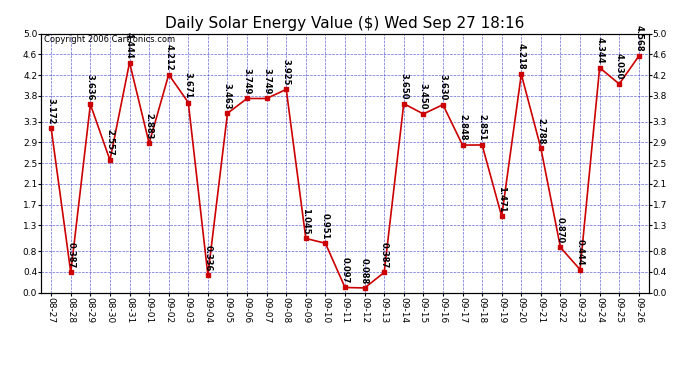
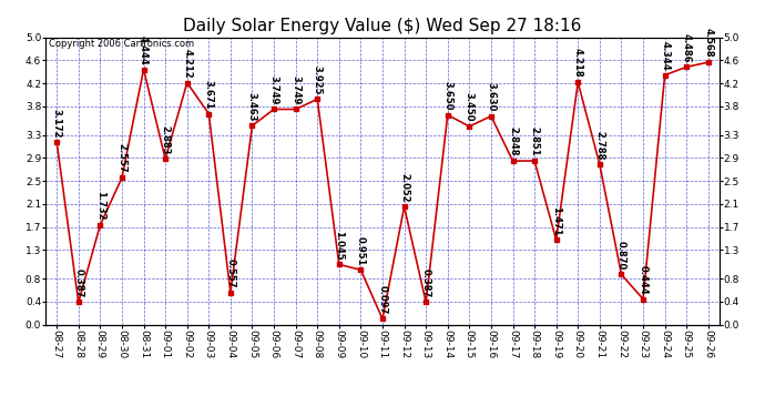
08-29: 3.636 -> 1.732
09-04: 0.336 -> 0.557
09-12: 0.088 -> 2.052
09-25: 4.030 -> 4.486
